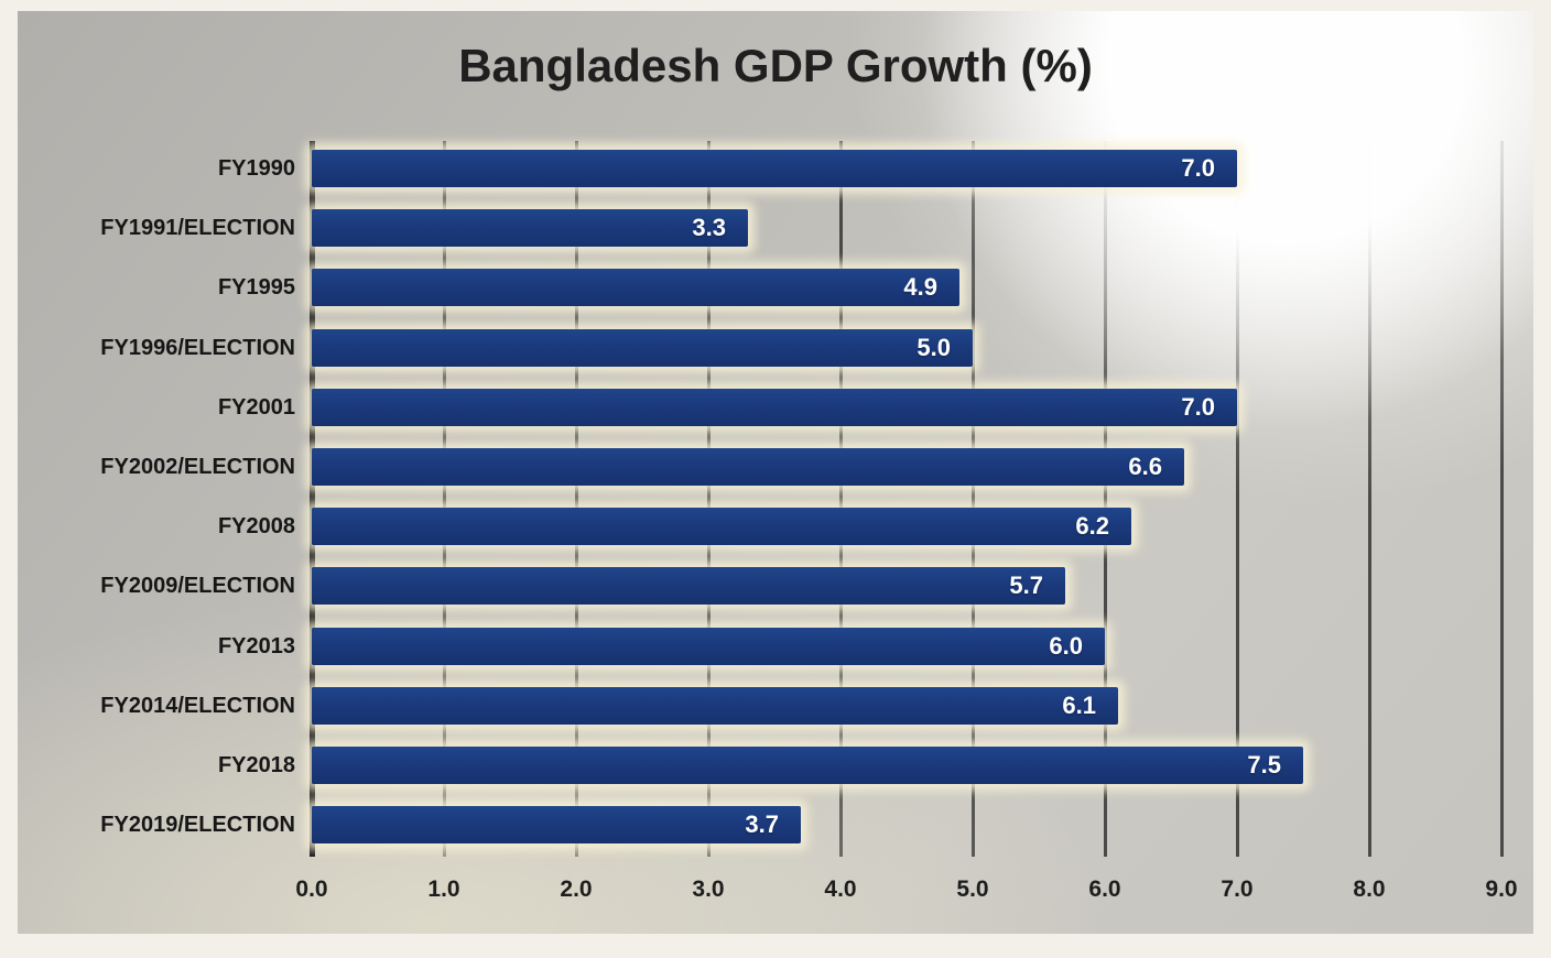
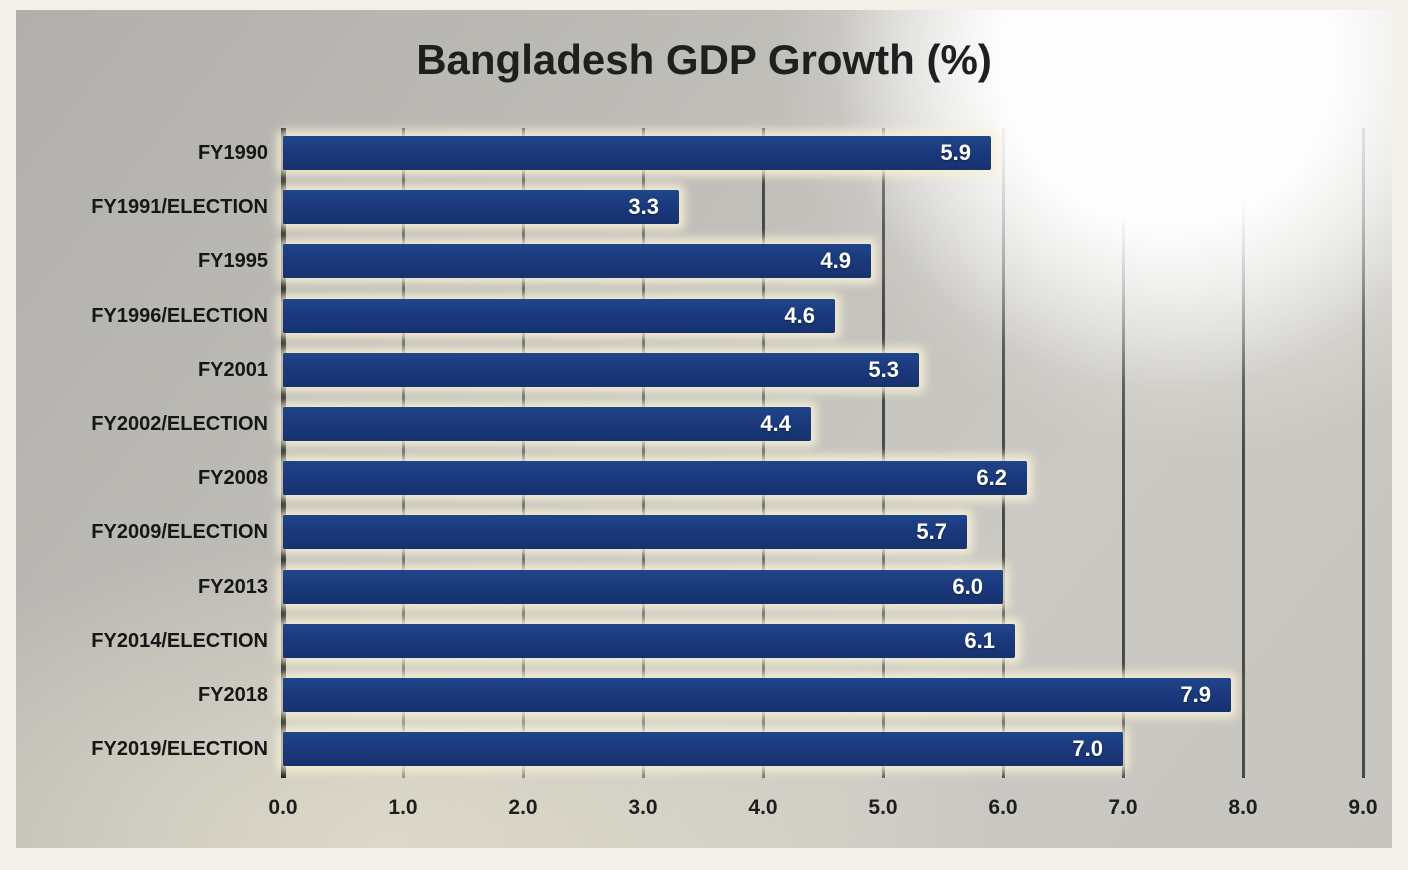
FY1990: 7.0 -> 5.9
FY1996/ELECTION: 5.0 -> 4.6
FY2001: 7.0 -> 5.3
FY2002/ELECTION: 6.6 -> 4.4
FY2018: 7.5 -> 7.9
FY2019/ELECTION: 3.7 -> 7.0
